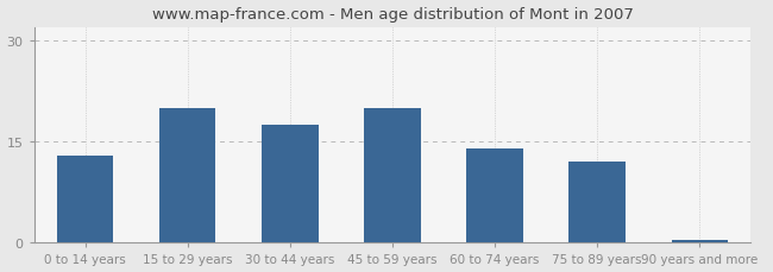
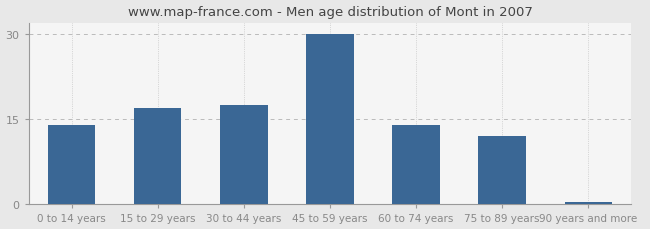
0 to 14 years: 13.0 -> 14.0
15 to 29 years: 20.0 -> 17.0
45 to 59 years: 20.0 -> 30.0
